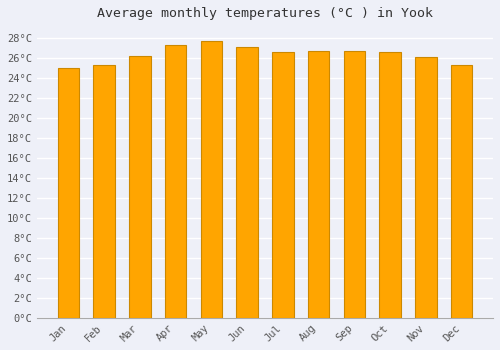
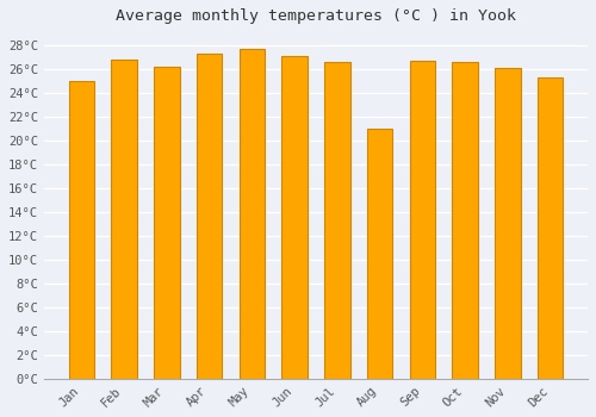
Feb: 25.3°C -> 26.8°C
Aug: 26.7°C -> 21.0°C
